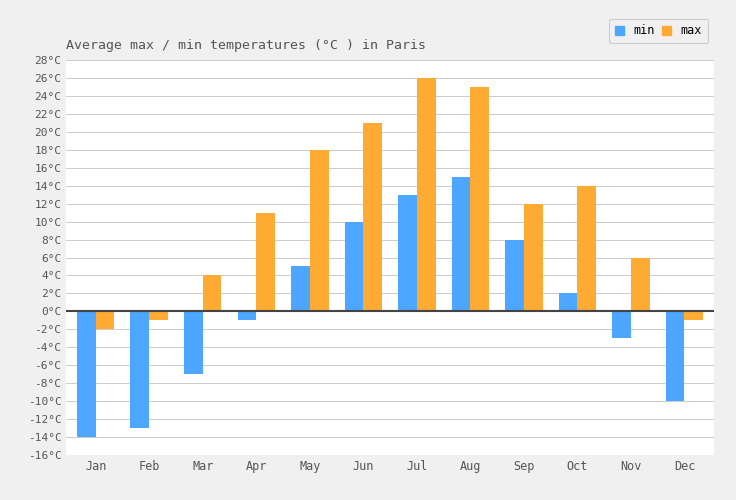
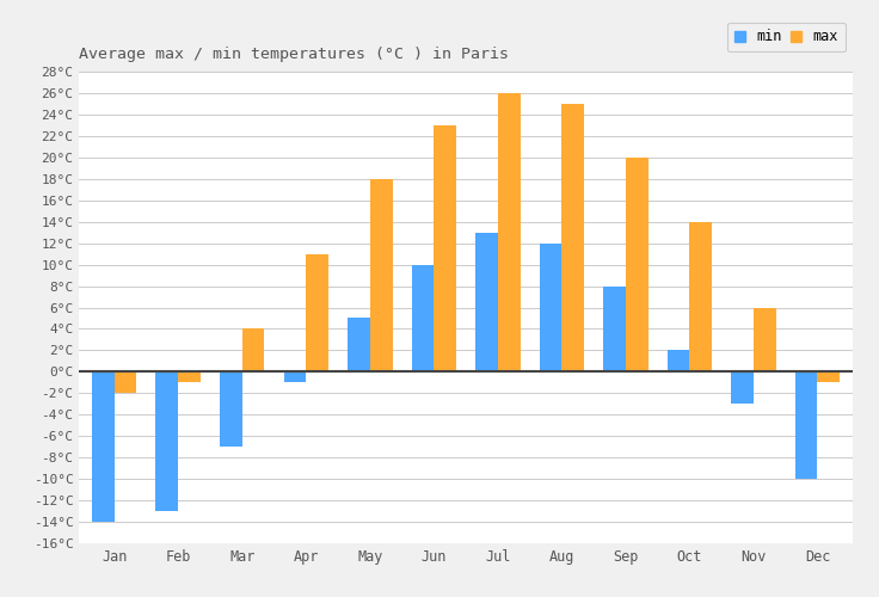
max/Jun: 21°C -> 23°C
min/Aug: 15°C -> 12°C
max/Sep: 12°C -> 20°C
